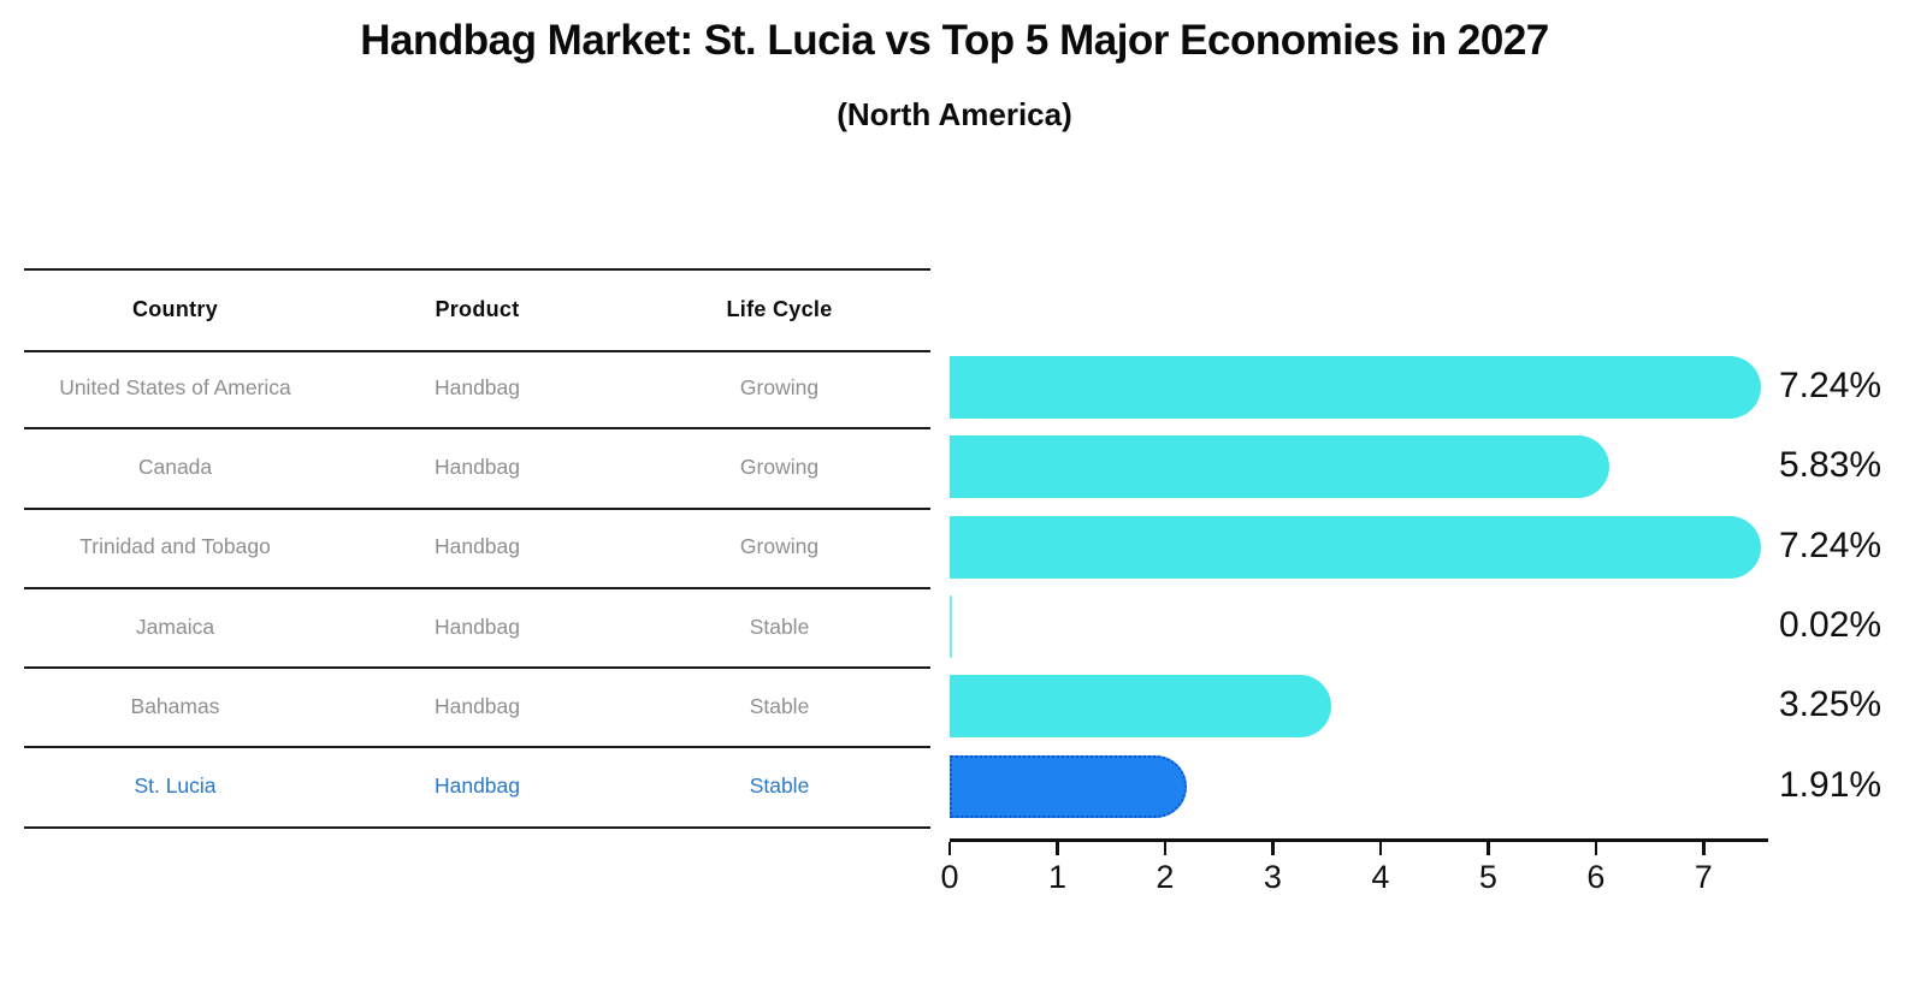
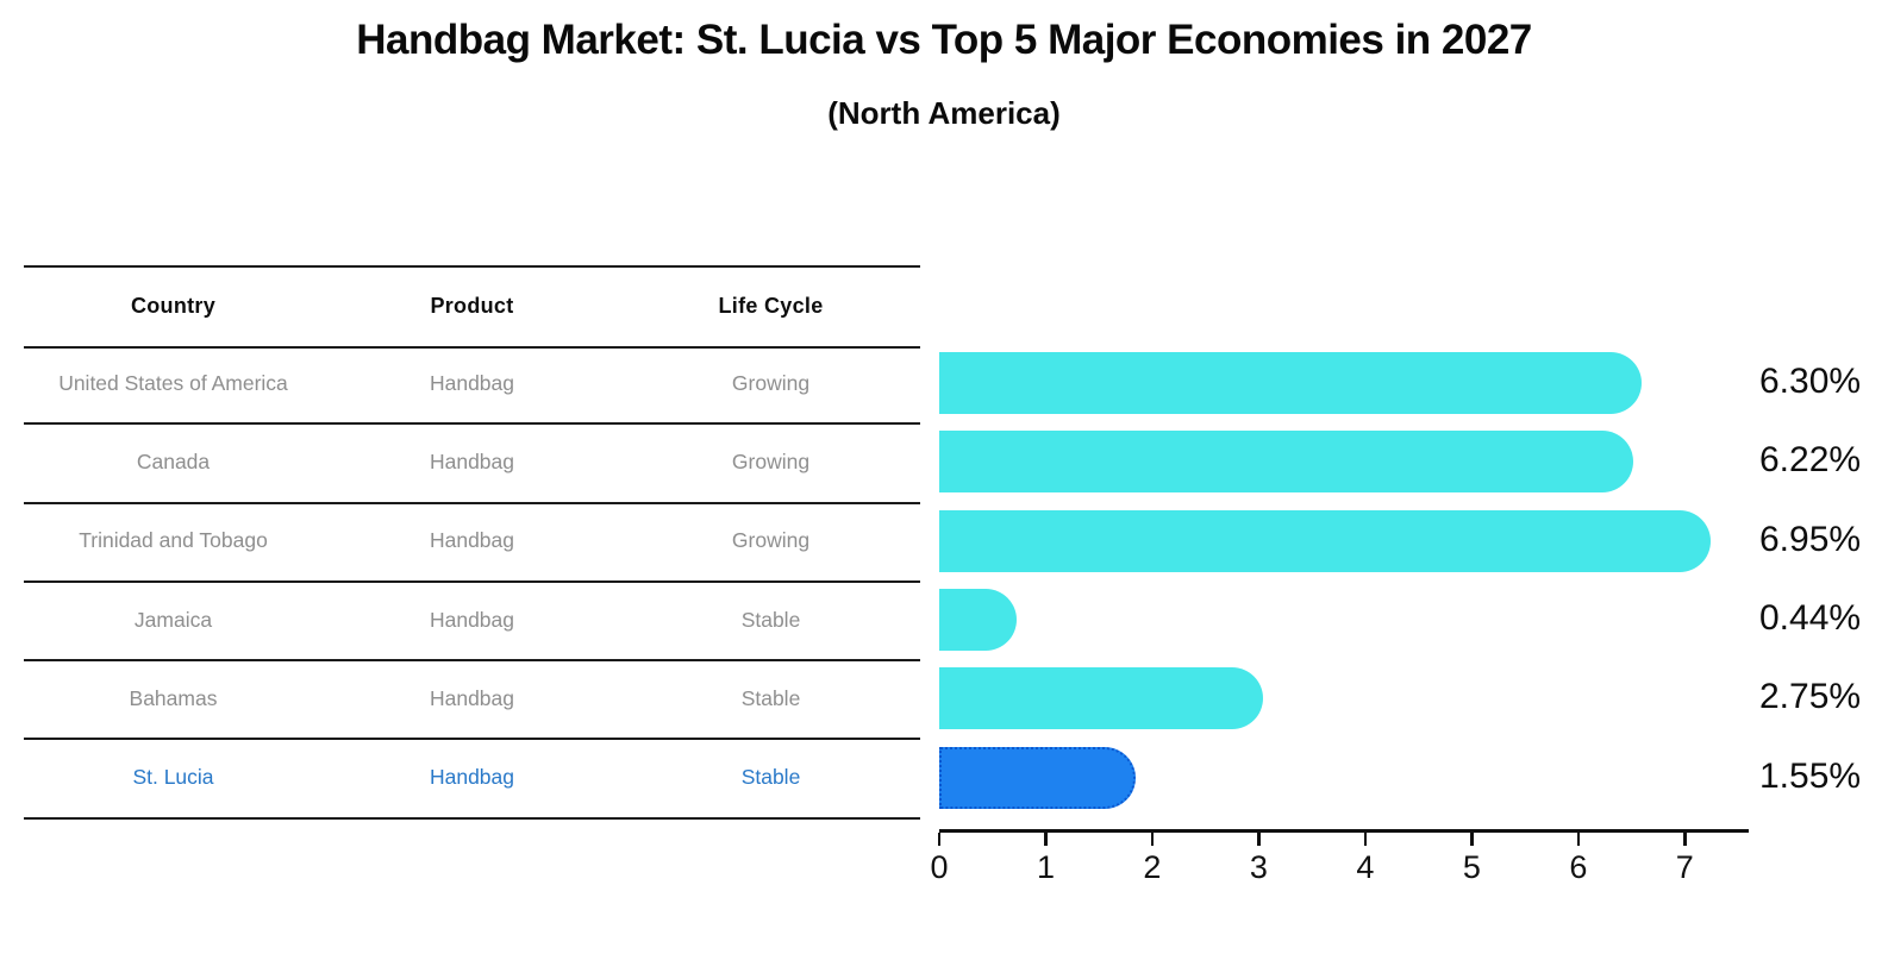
United States of America: 7.24% -> 6.30%
Canada: 5.83% -> 6.22%
Trinidad and Tobago: 7.24% -> 6.95%
Jamaica: 0.02% -> 0.44%
Bahamas: 3.25% -> 2.75%
St. Lucia: 1.91% -> 1.55%
